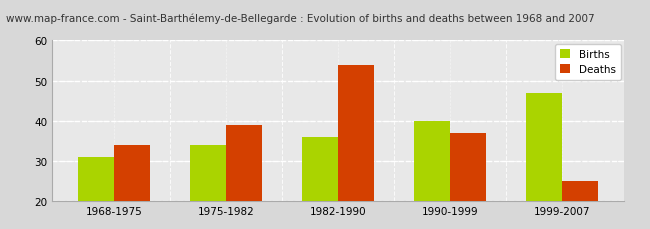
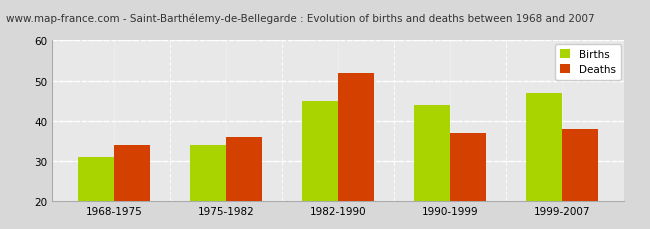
Deaths/1975-1982: 39 -> 36
Births/1982-1990: 36 -> 45
Deaths/1982-1990: 54 -> 52
Births/1990-1999: 40 -> 44
Deaths/1999-2007: 25 -> 38
